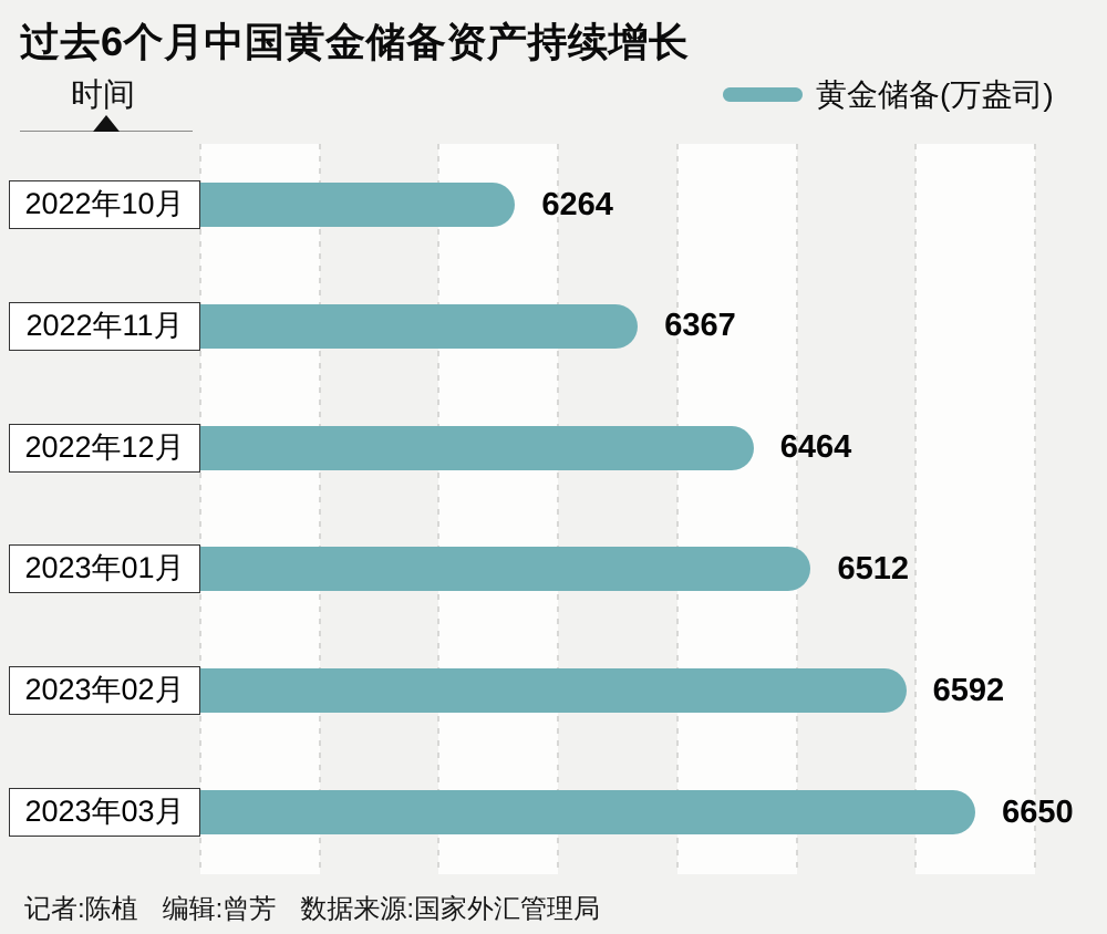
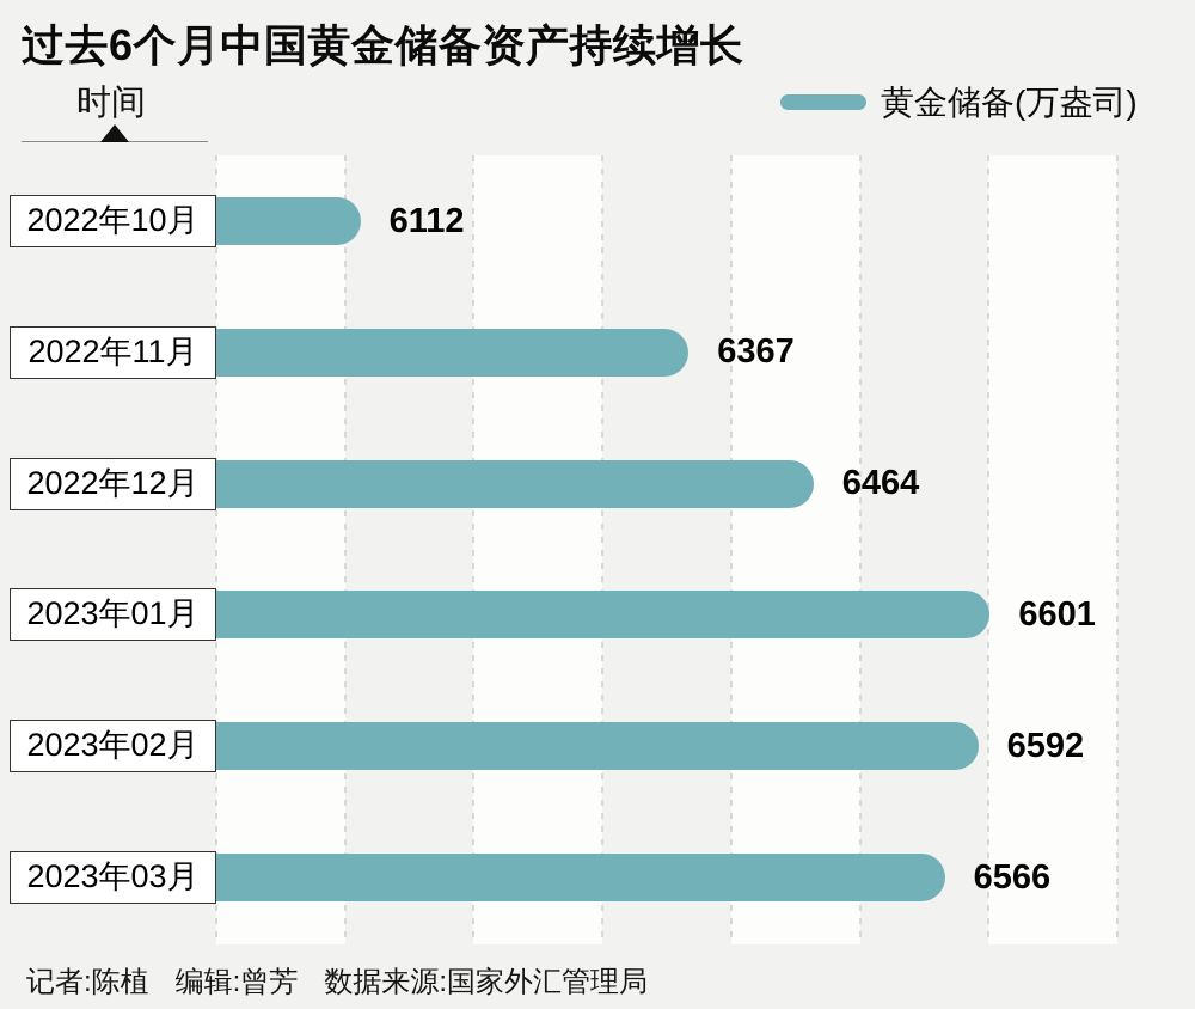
2022年10月: 6264 -> 6112
2023年01月: 6512 -> 6601
2023年03月: 6650 -> 6566
